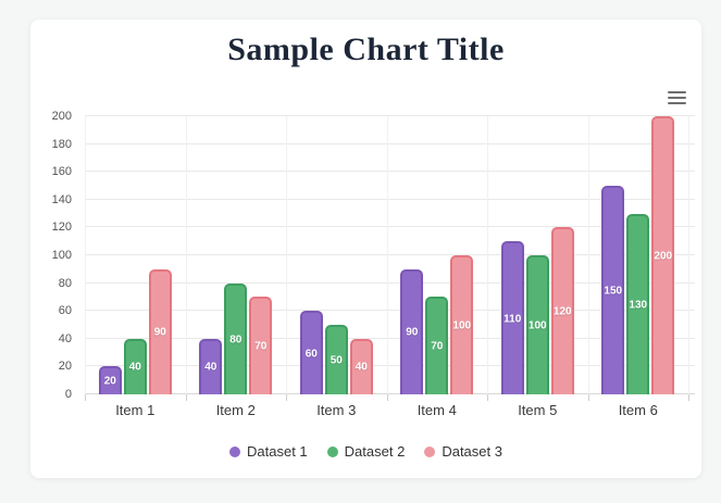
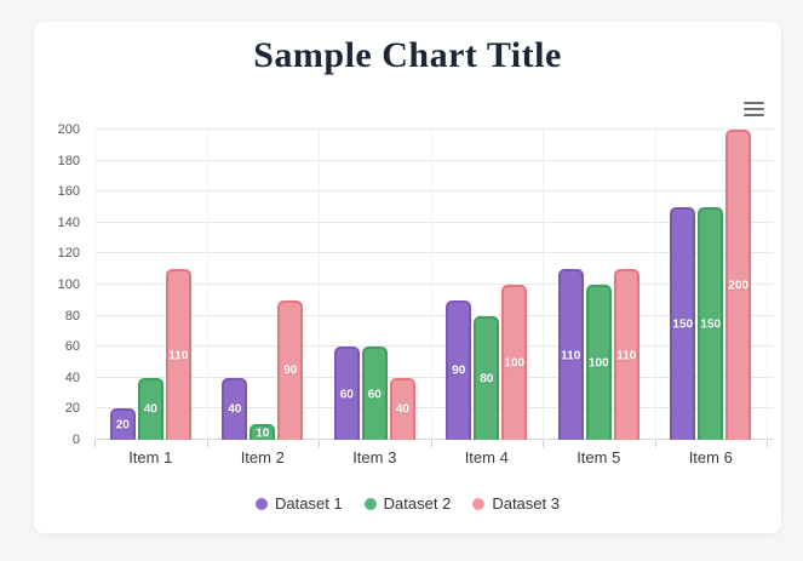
Dataset 3/Item 1: 90 -> 110
Dataset 2/Item 2: 80 -> 10
Dataset 3/Item 2: 70 -> 90
Dataset 2/Item 3: 50 -> 60
Dataset 2/Item 4: 70 -> 80
Dataset 3/Item 5: 120 -> 110
Dataset 2/Item 6: 130 -> 150
